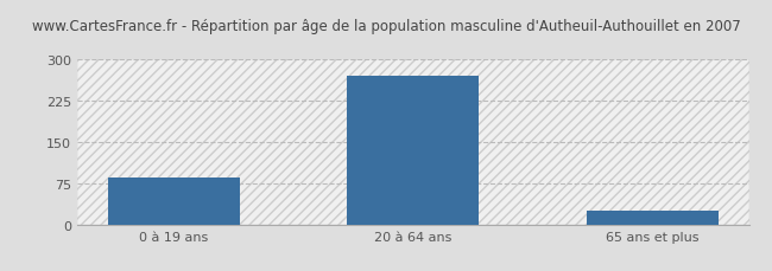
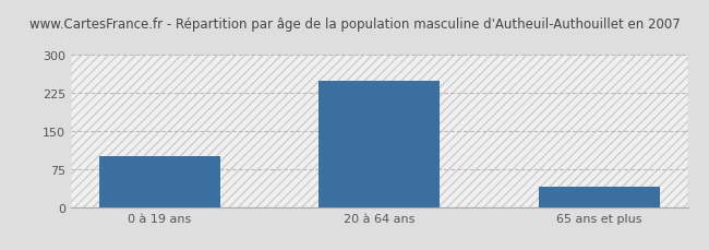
0 à 19 ans: 85 -> 100
20 à 64 ans: 270 -> 247
65 ans et plus: 25 -> 40
